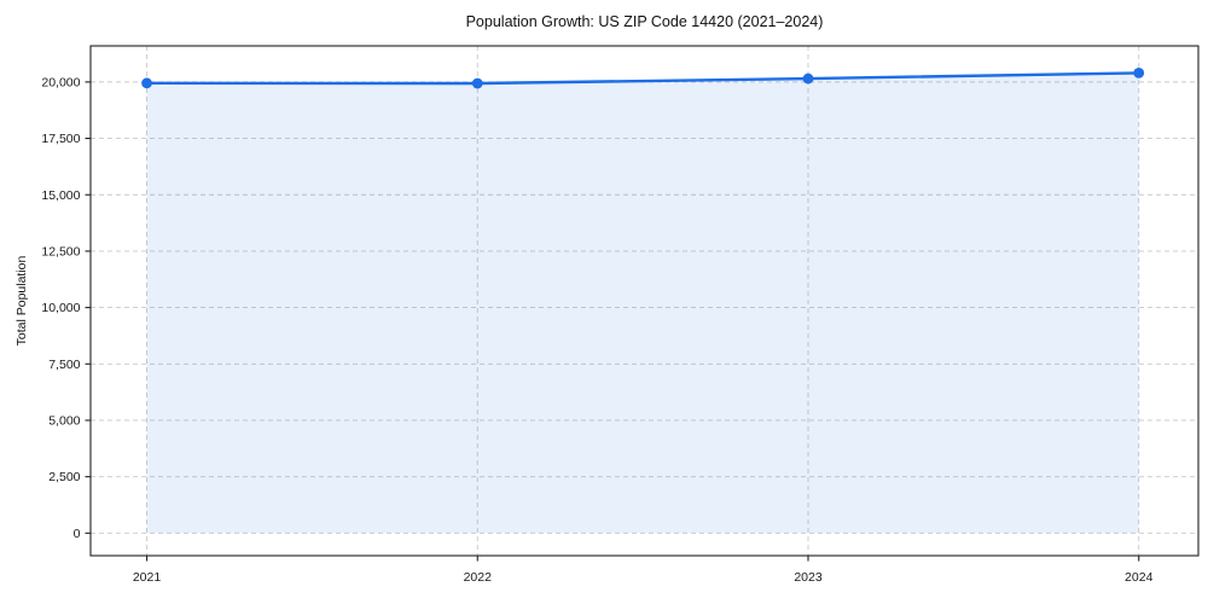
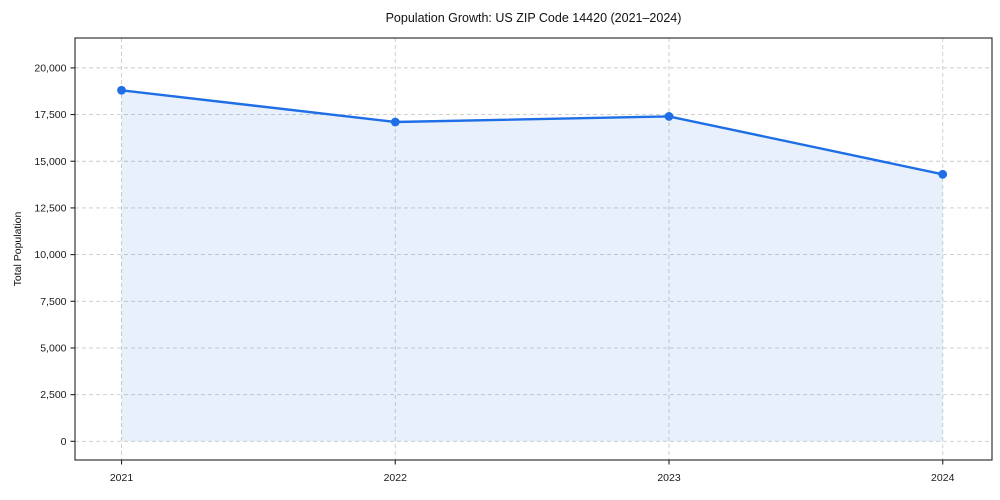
2021: 20000 -> 18800
2022: 19900 -> 17100
2023: 20200 -> 17400
2024: 20400 -> 14300
